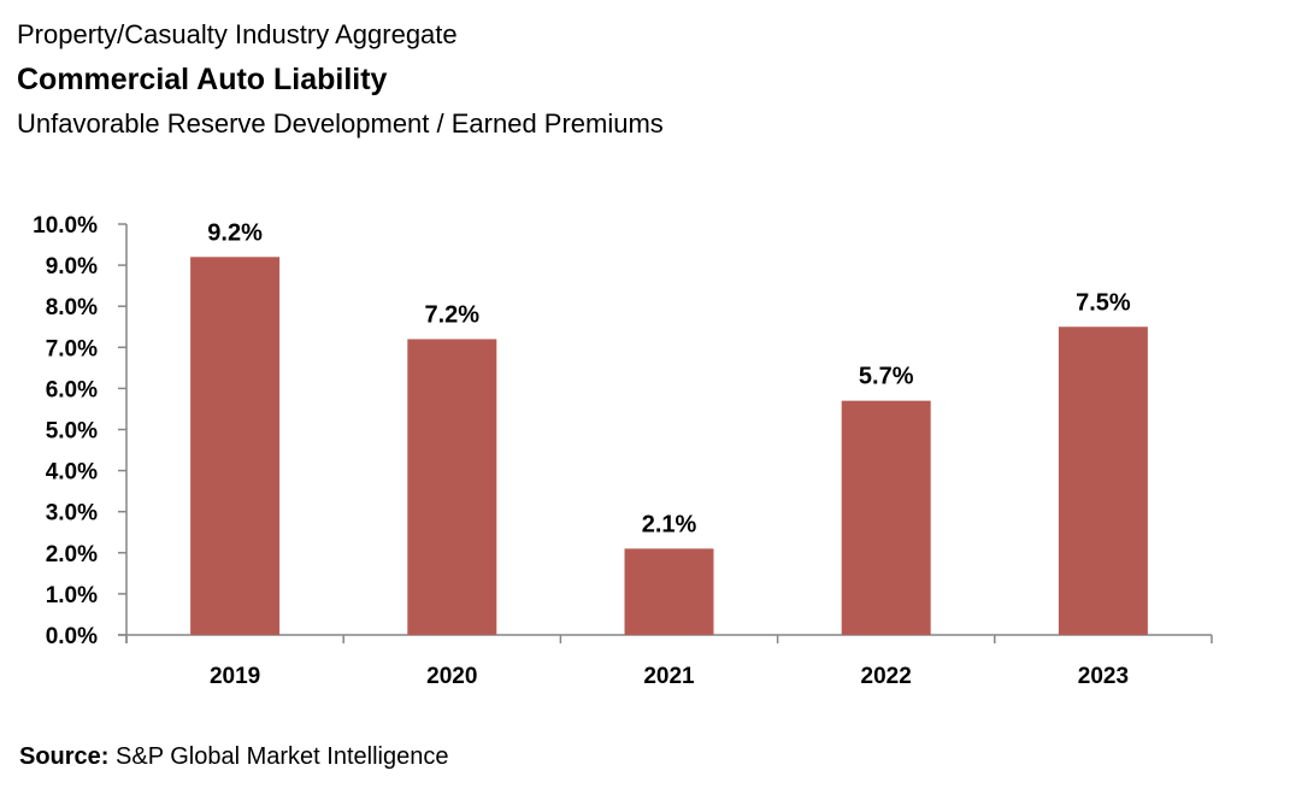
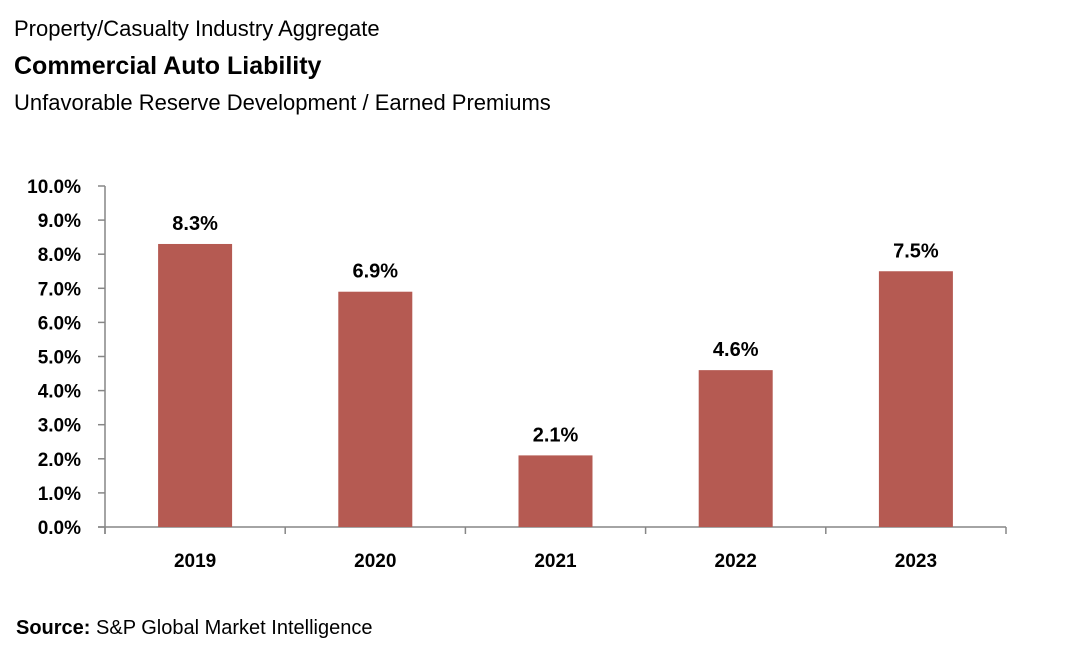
2019: 9.2% -> 8.3%
2020: 7.2% -> 6.9%
2022: 5.7% -> 4.6%
